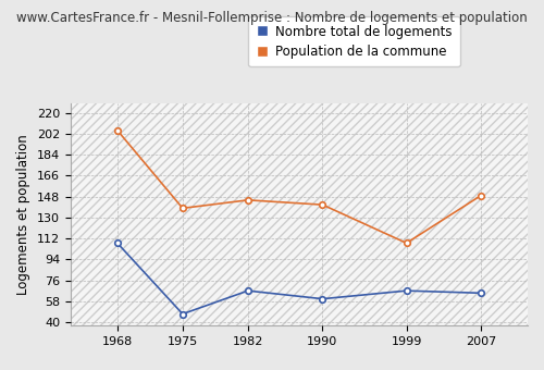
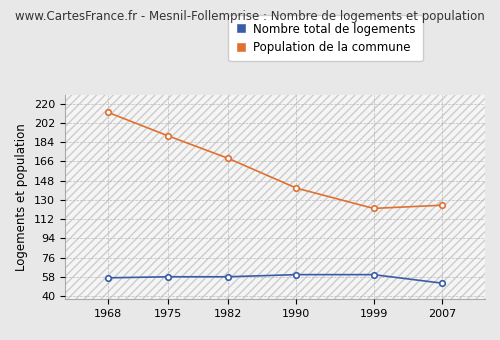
Nombre total de logements/1968: 108 -> 57
Population de la commune/1968: 205 -> 212
Nombre total de logements/1975: 47 -> 58
Population de la commune/1975: 138 -> 190
Nombre total de logements/1982: 67 -> 58
Population de la commune/1982: 145 -> 169
Nombre total de logements/1999: 67 -> 60
Population de la commune/1999: 108 -> 122
Nombre total de logements/2007: 65 -> 52
Population de la commune/2007: 149 -> 125
